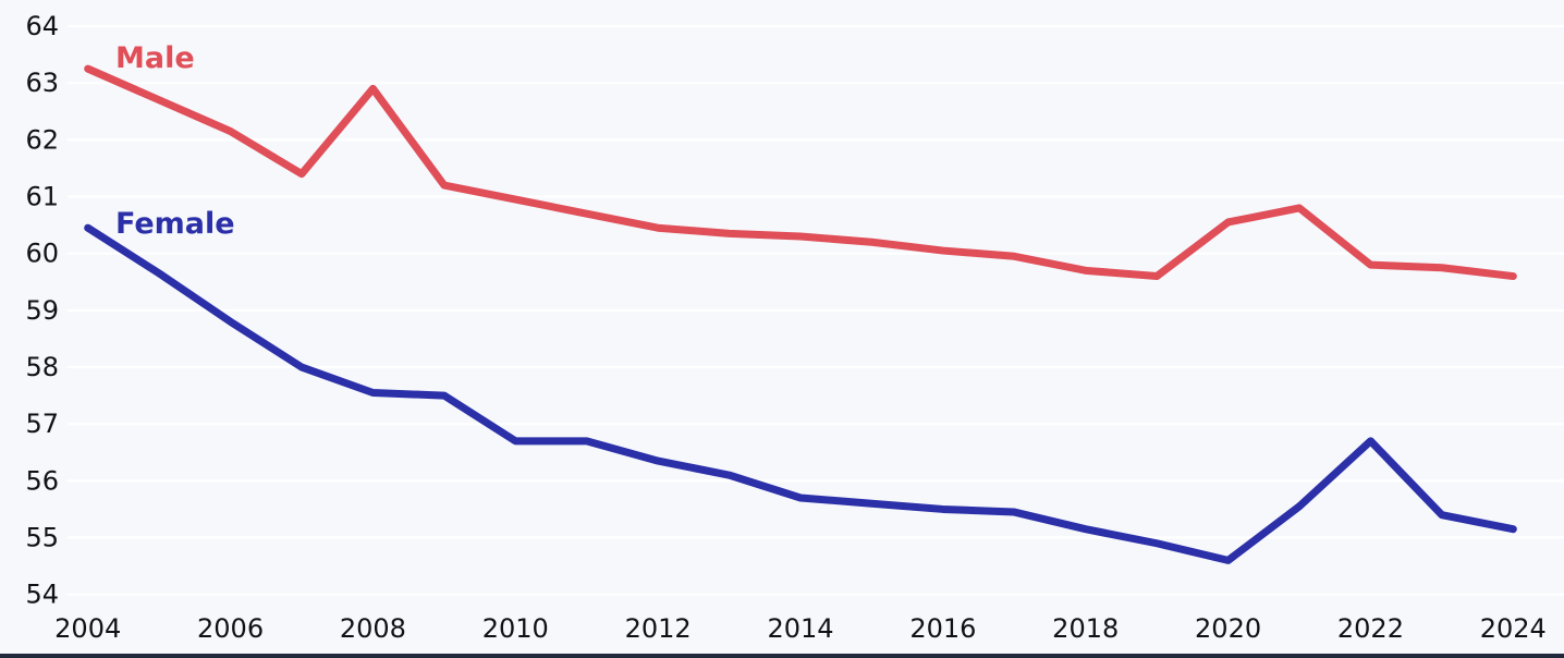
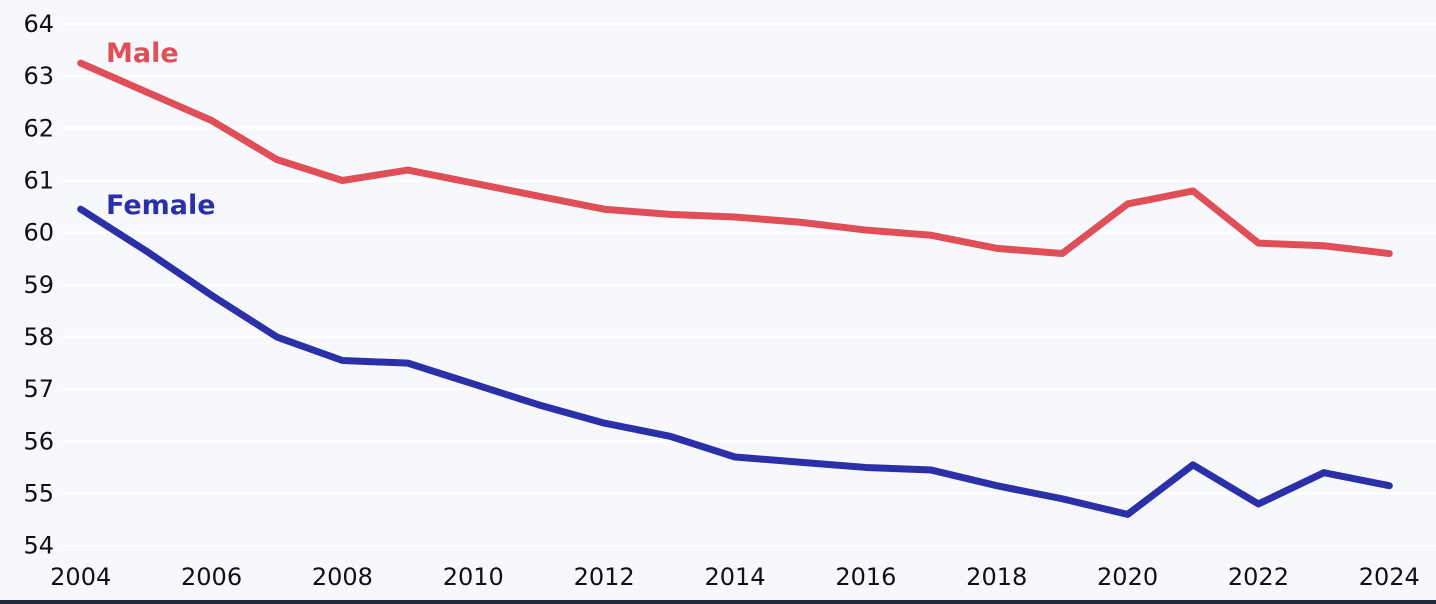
Male/2008: 62.9 -> 61.0
Female/2010: 56.7 -> 57.1
Female/2022: 56.7 -> 54.8
